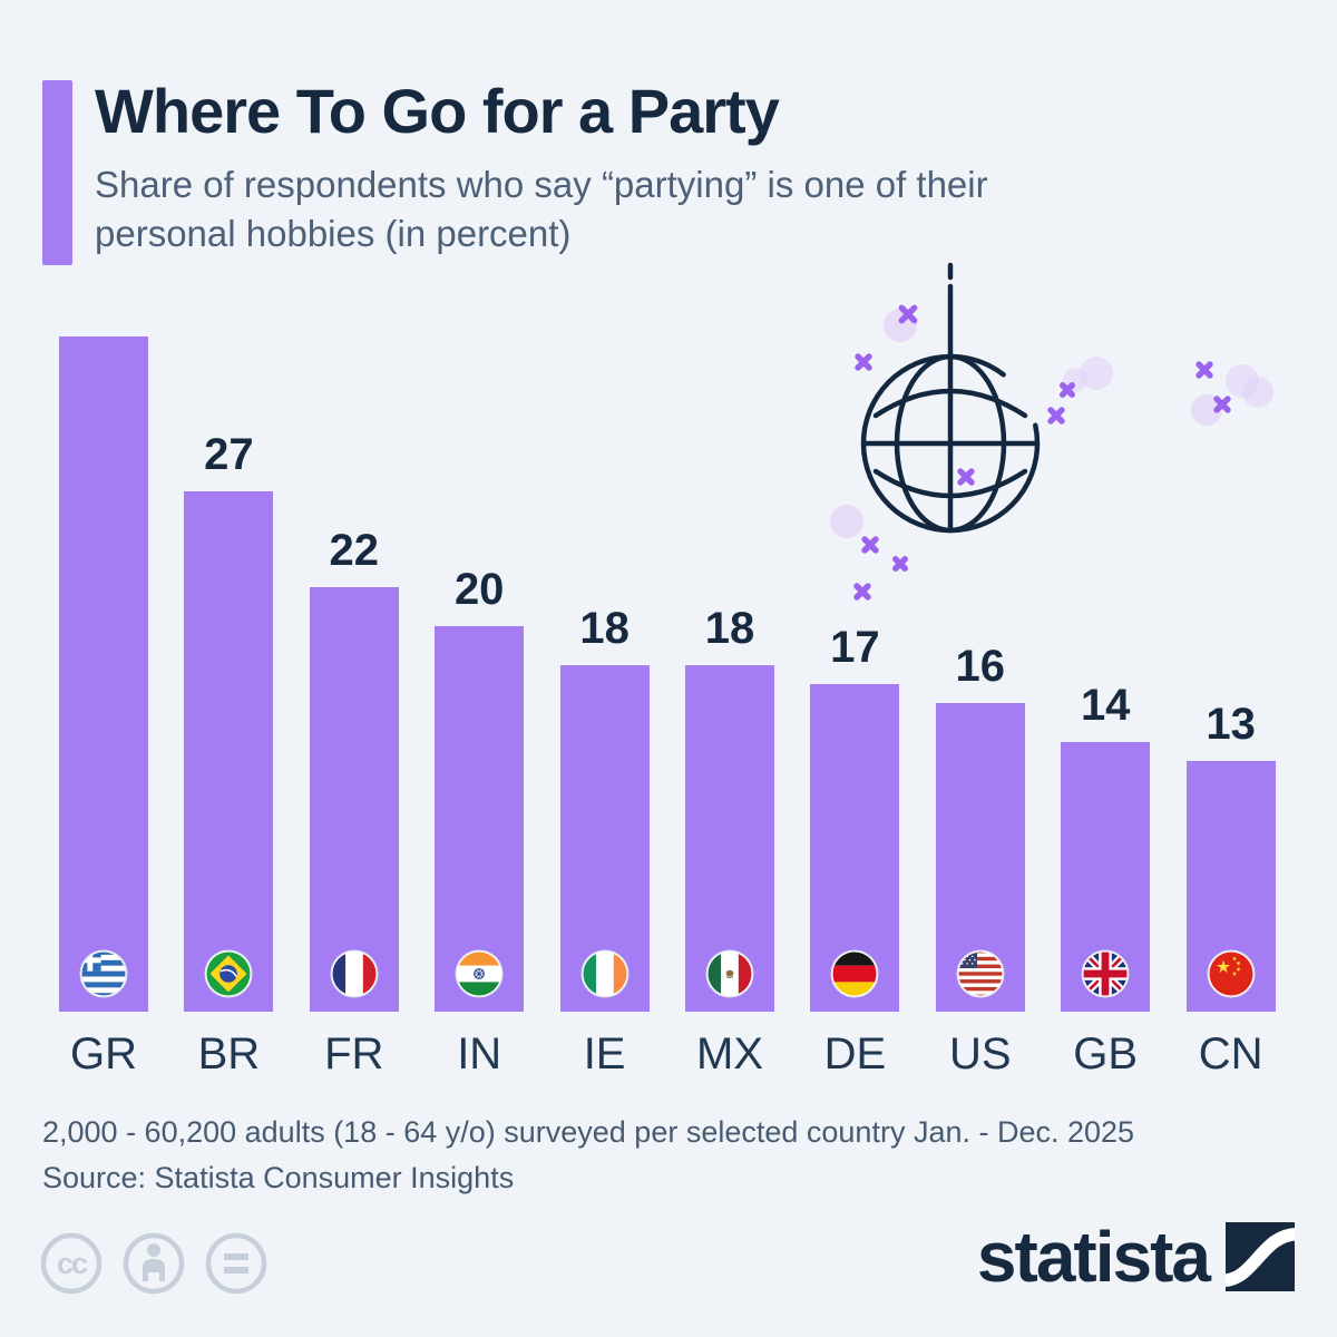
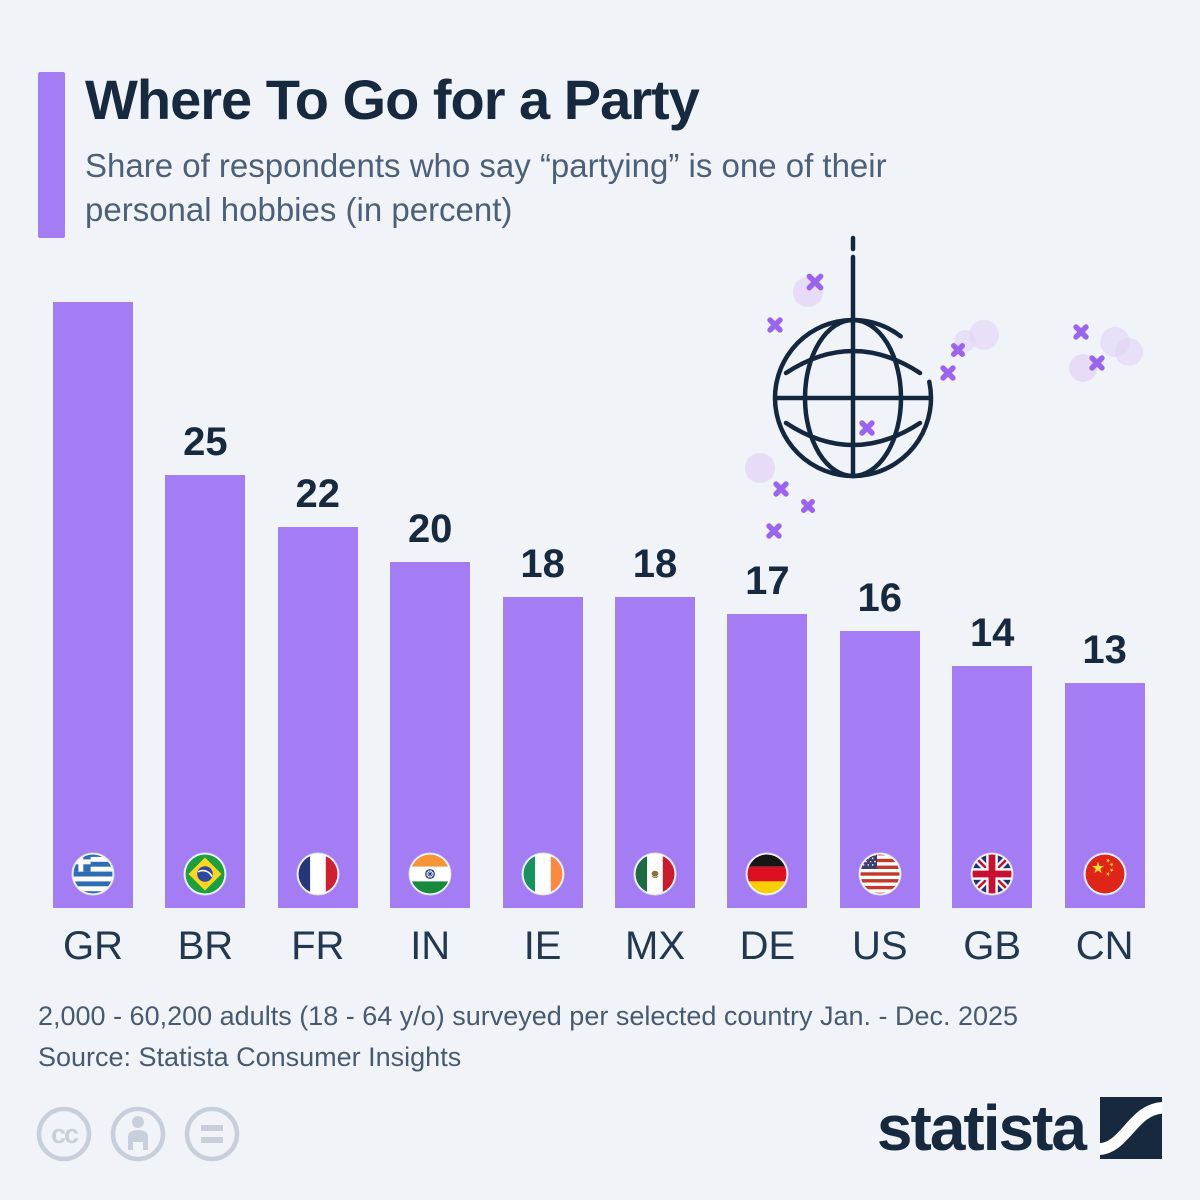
BR: 27 -> 25
